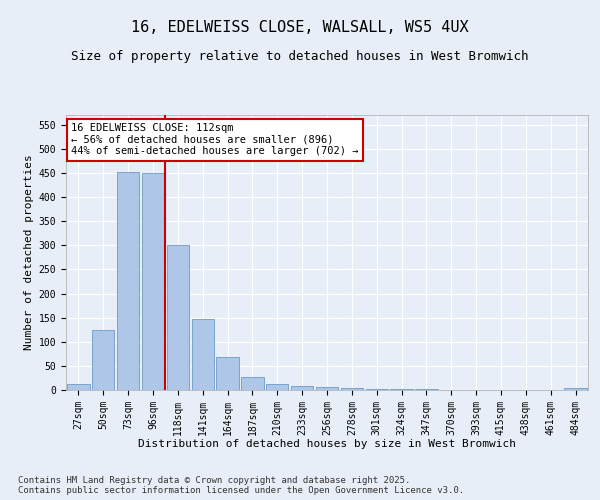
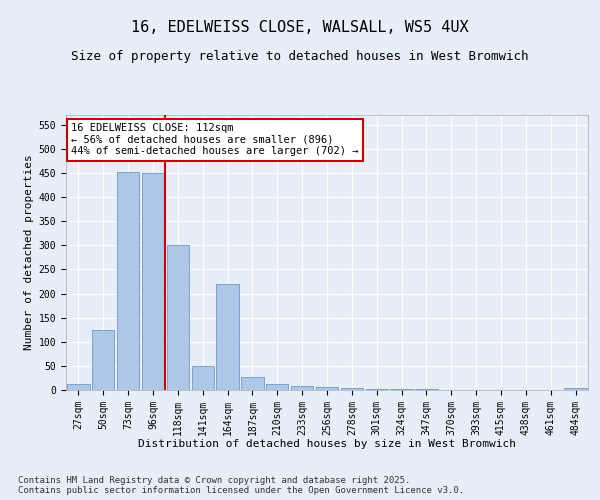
141sqm: 148 -> 50
164sqm: 68 -> 220
